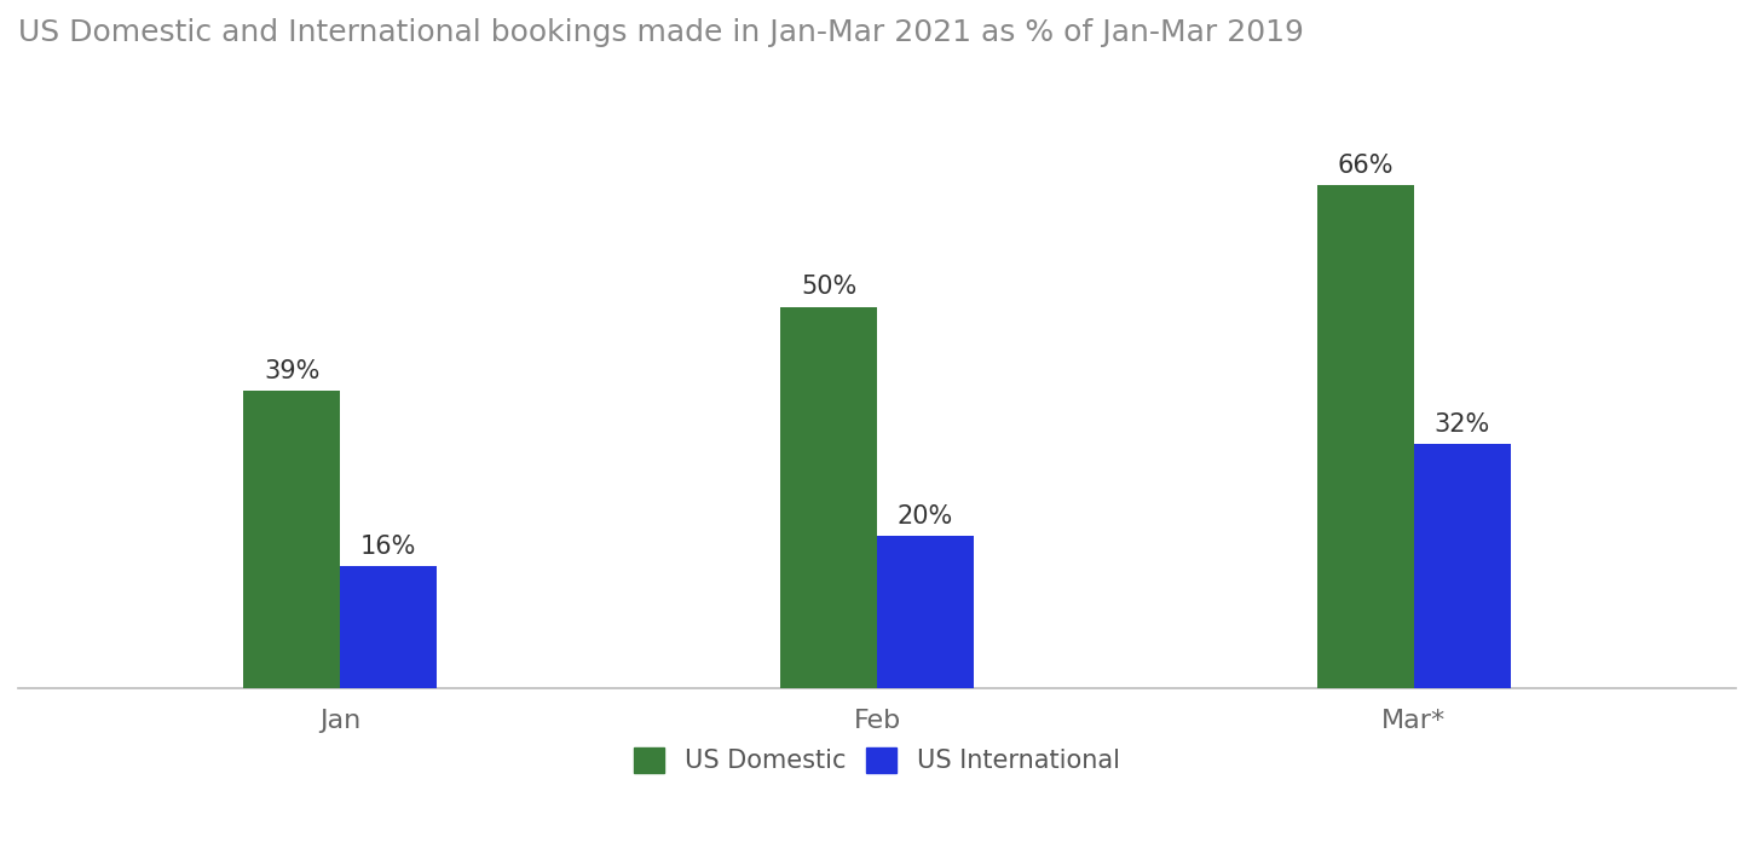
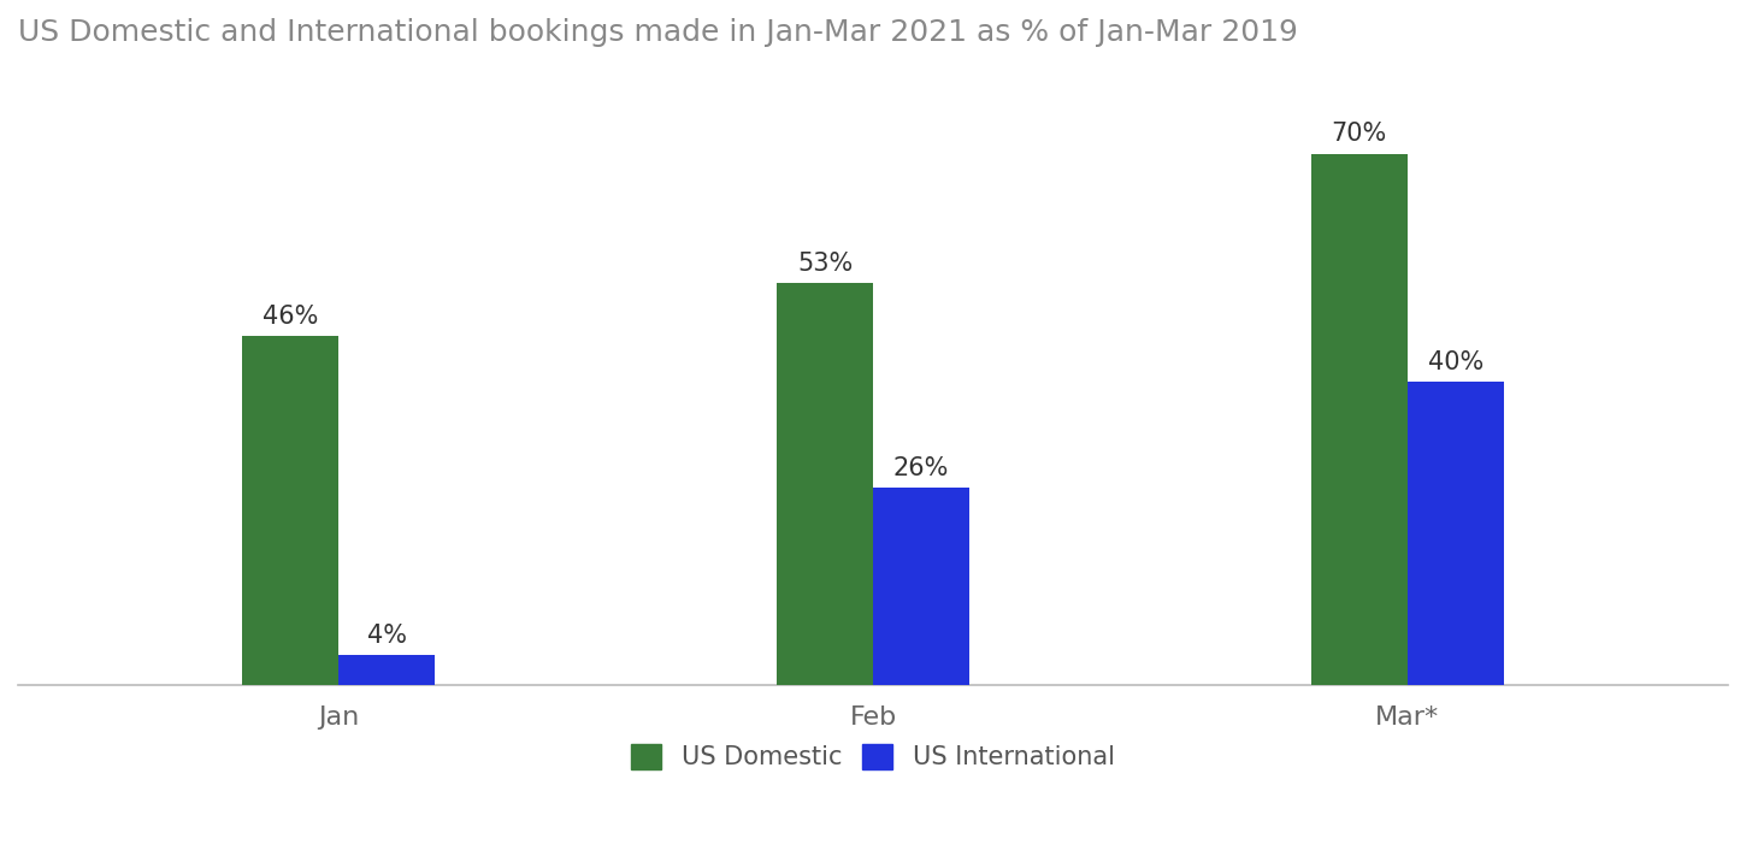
US Domestic/Jan: 39% -> 46%
US International/Jan: 16% -> 4%
US Domestic/Feb: 50% -> 53%
US International/Feb: 20% -> 26%
US Domestic/Mar*: 66% -> 70%
US International/Mar*: 32% -> 40%
